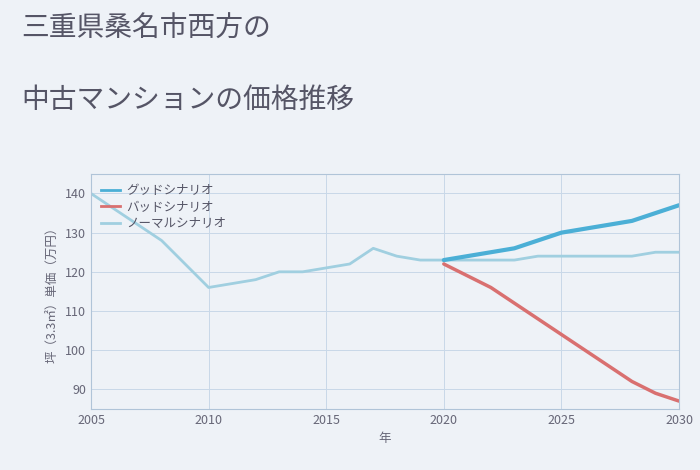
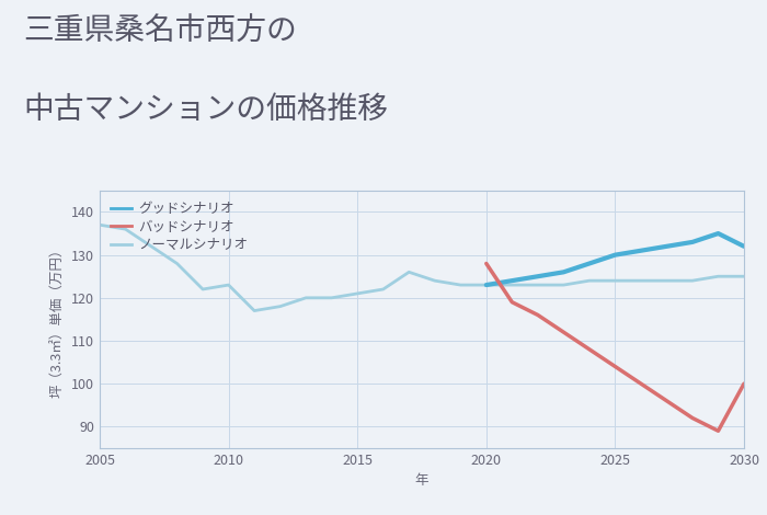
ノーマルシナリオ/2005: 140 -> 137
ノーマルシナリオ/2010: 116 -> 123
バッドシナリオ/2020: 122 -> 128
グッドシナリオ/2030: 137 -> 132
バッドシナリオ/2030: 87 -> 100
